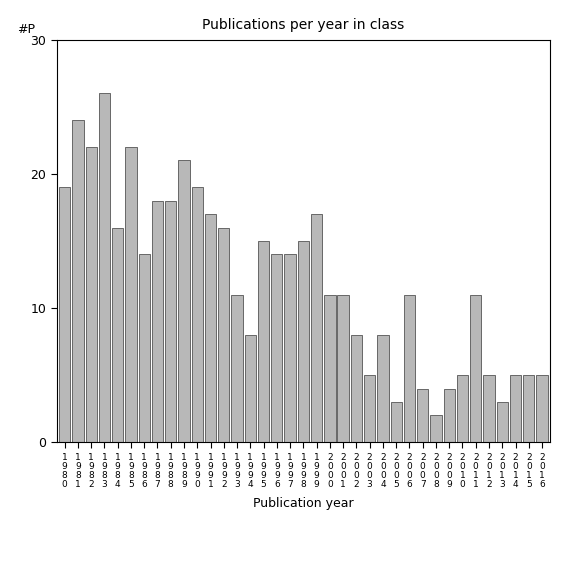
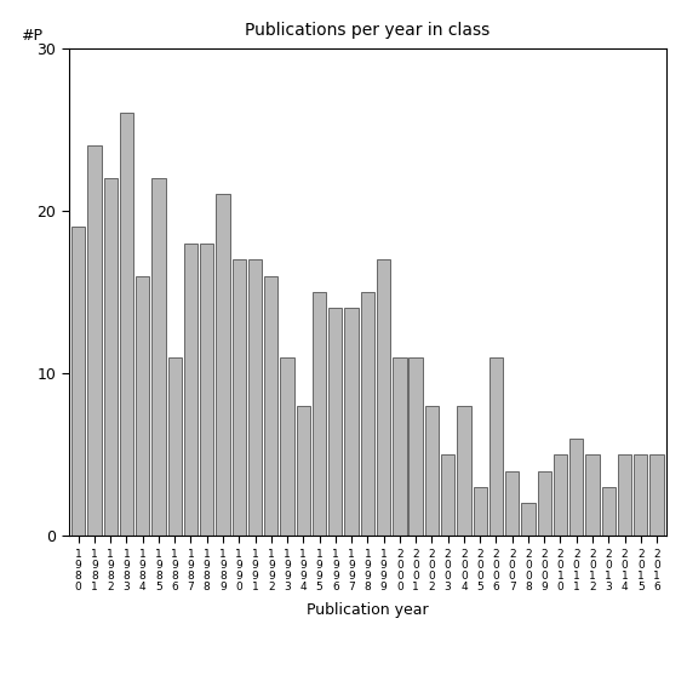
1 9 8 6: 14 -> 11
1 9 9 0: 19 -> 17
2 0 1 1: 11 -> 6
